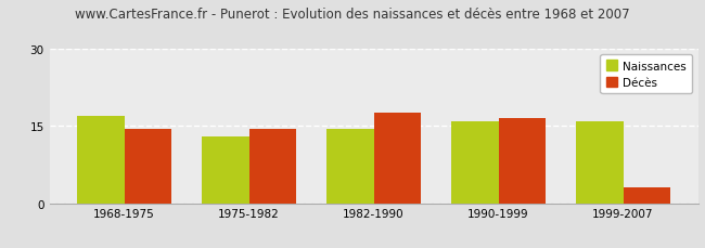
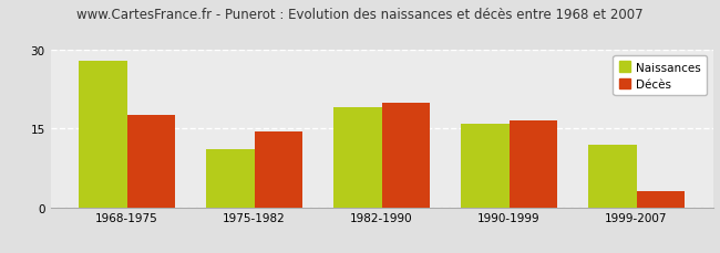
Naissances/1968-1975: 17.0 -> 28.0
Décès/1968-1975: 14.5 -> 17.5
Naissances/1975-1982: 13.0 -> 11.0
Naissances/1982-1990: 14.5 -> 19.0
Décès/1982-1990: 17.5 -> 20.0
Naissances/1999-2007: 16.0 -> 12.0
